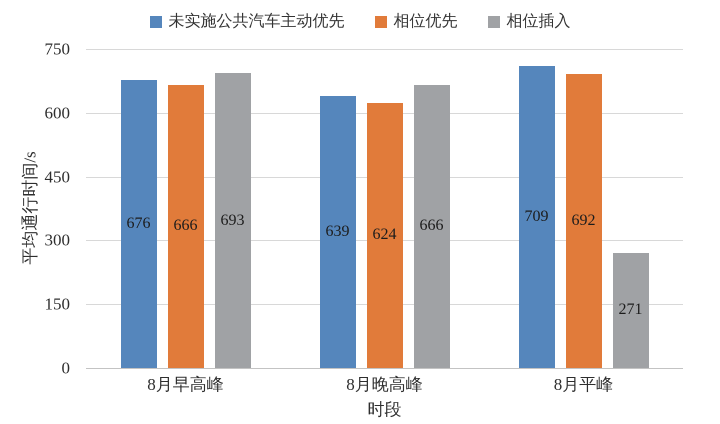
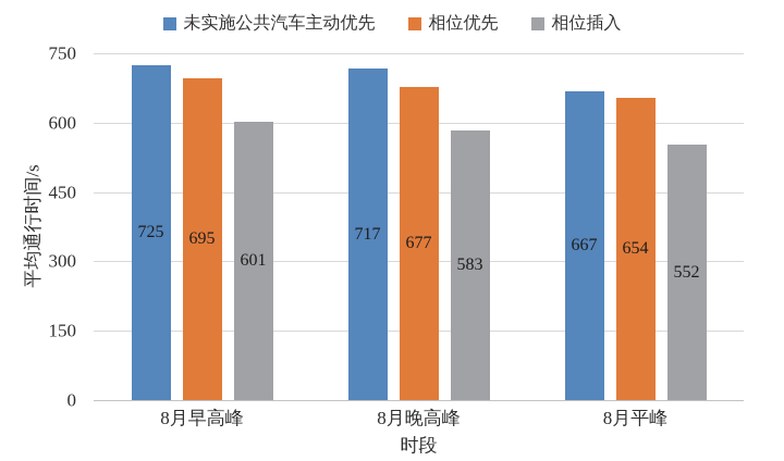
未实施公共汽车主动优先/8月早高峰: 676 -> 725
相位优先/8月早高峰: 666 -> 695
相位插入/8月早高峰: 693 -> 601
未实施公共汽车主动优先/8月晚高峰: 639 -> 717
相位优先/8月晚高峰: 624 -> 677
相位插入/8月晚高峰: 666 -> 583
未实施公共汽车主动优先/8月平峰: 709 -> 667
相位优先/8月平峰: 692 -> 654
相位插入/8月平峰: 271 -> 552
